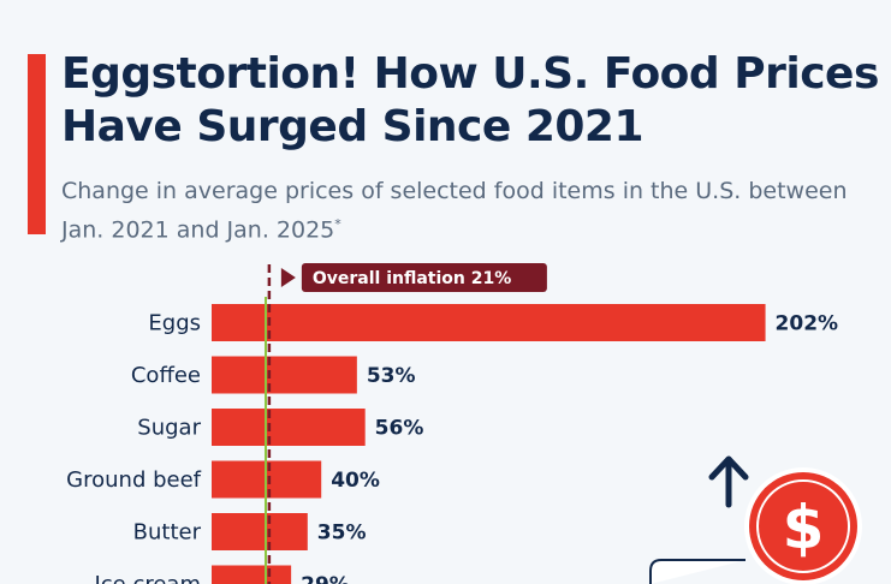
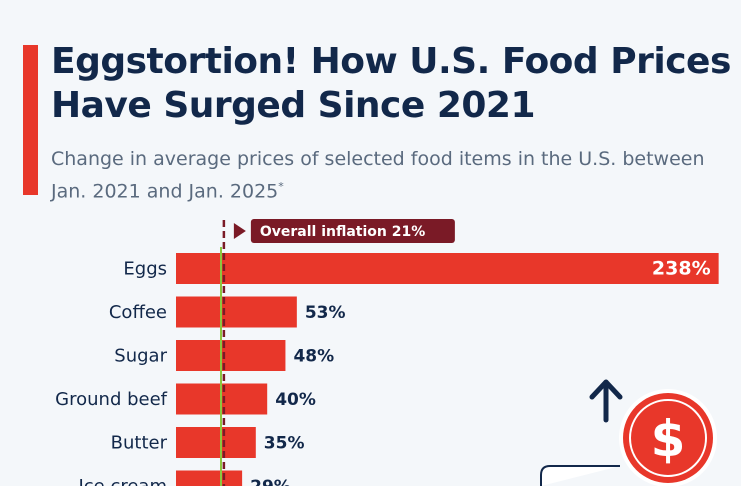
Eggs: 202% -> 238%
Sugar: 56% -> 48%
